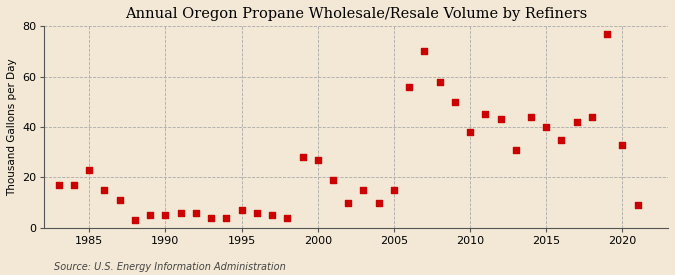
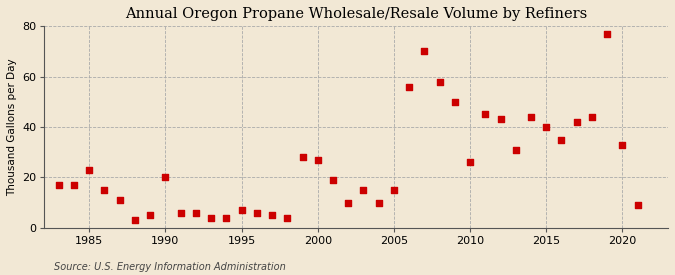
1990: 5 -> 20
2010: 38 -> 26
